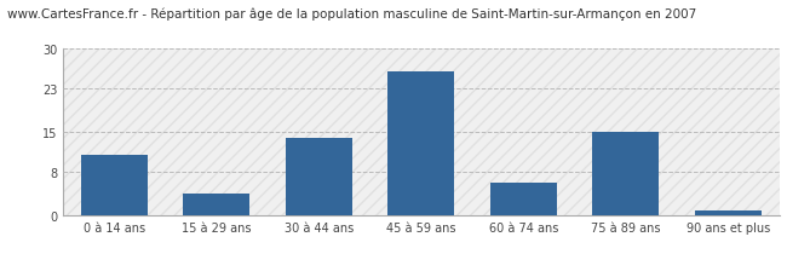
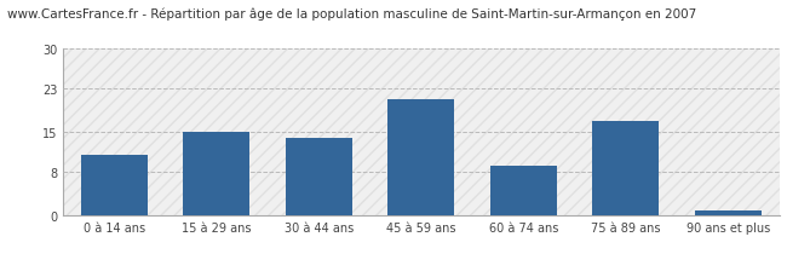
15 à 29 ans: 4 -> 15
45 à 59 ans: 26 -> 21
60 à 74 ans: 6 -> 9
75 à 89 ans: 15 -> 17
